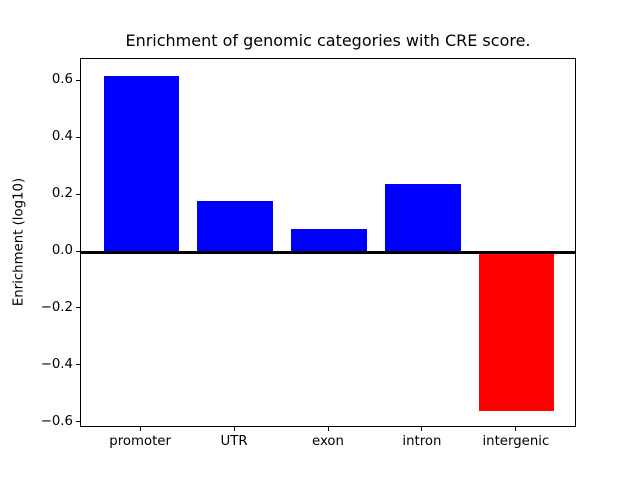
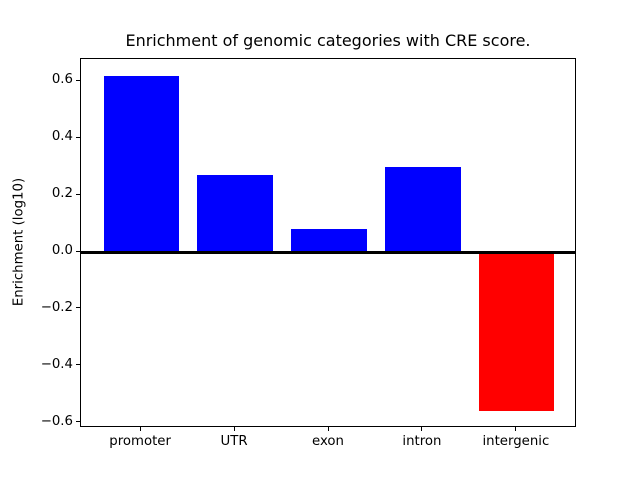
UTR: 0.18 -> 0.27
intron: 0.24 -> 0.30
